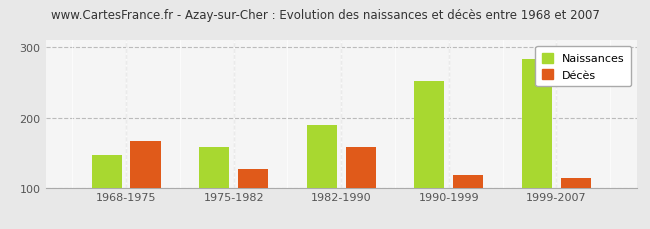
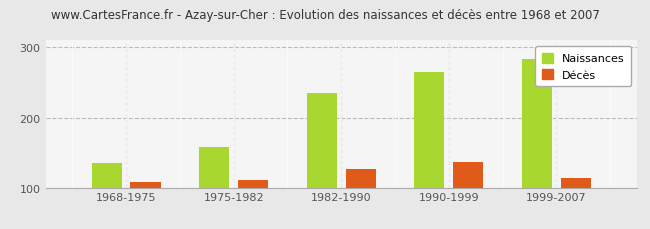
Naissances/1968-1975: 146 -> 135
Décès/1968-1975: 166 -> 108
Décès/1975-1982: 126 -> 111
Naissances/1982-1990: 190 -> 235
Décès/1982-1990: 158 -> 127
Naissances/1990-1999: 252 -> 265
Décès/1990-1999: 118 -> 137
